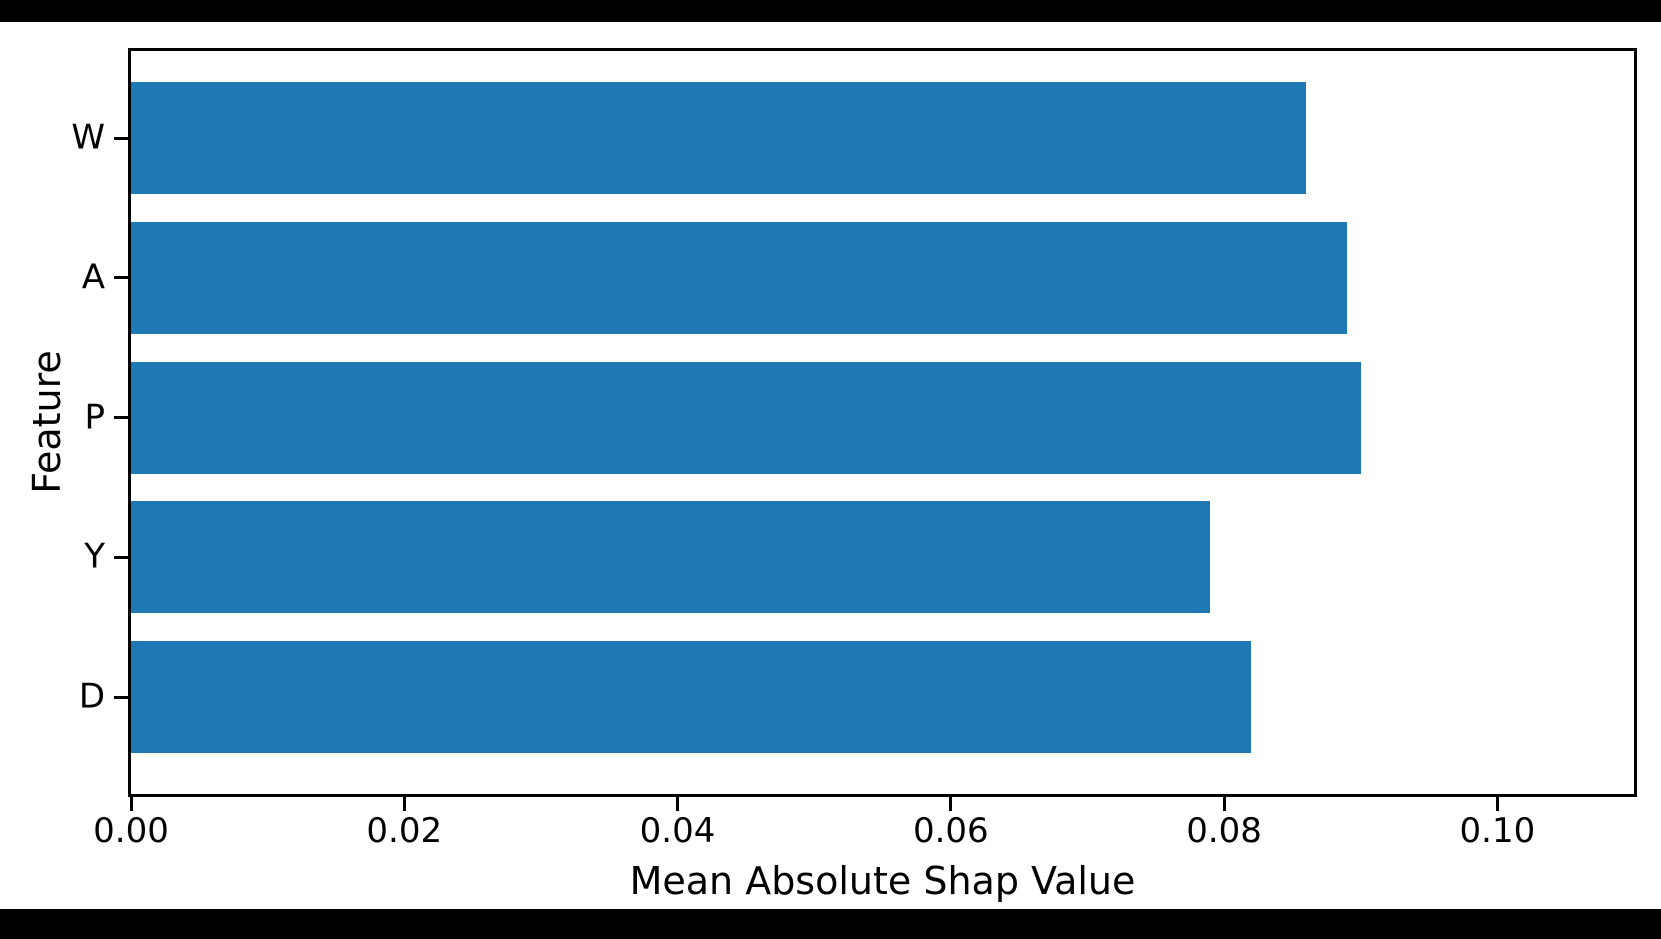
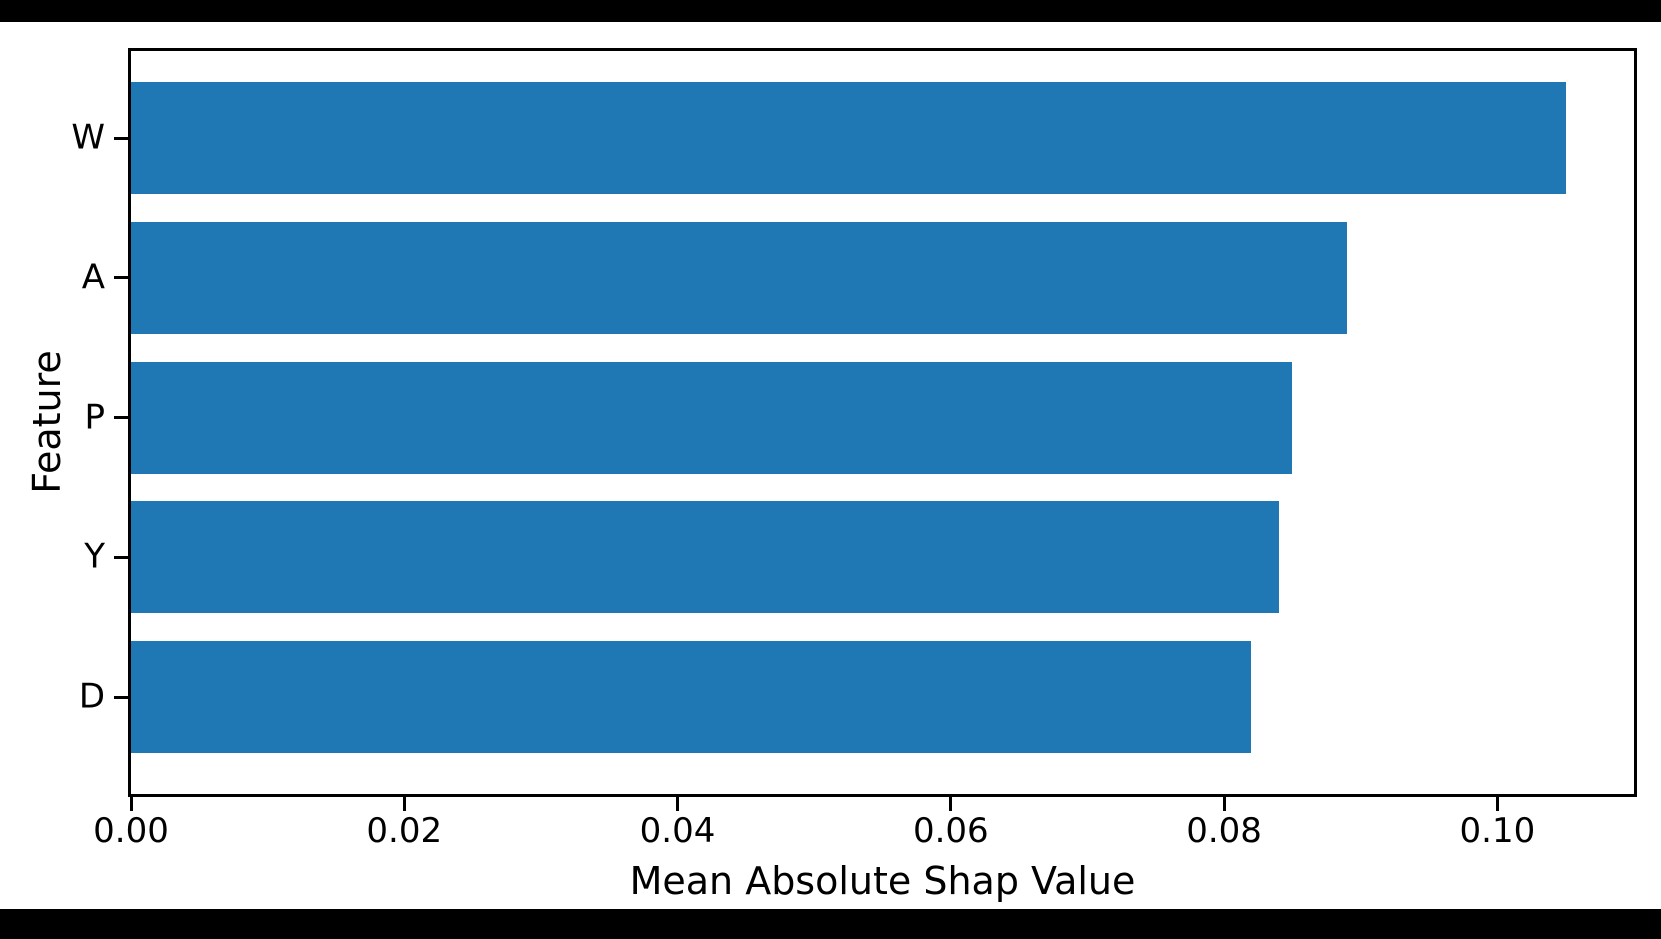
W: 0.086 -> 0.105
P: 0.090 -> 0.085
Y: 0.079 -> 0.084
